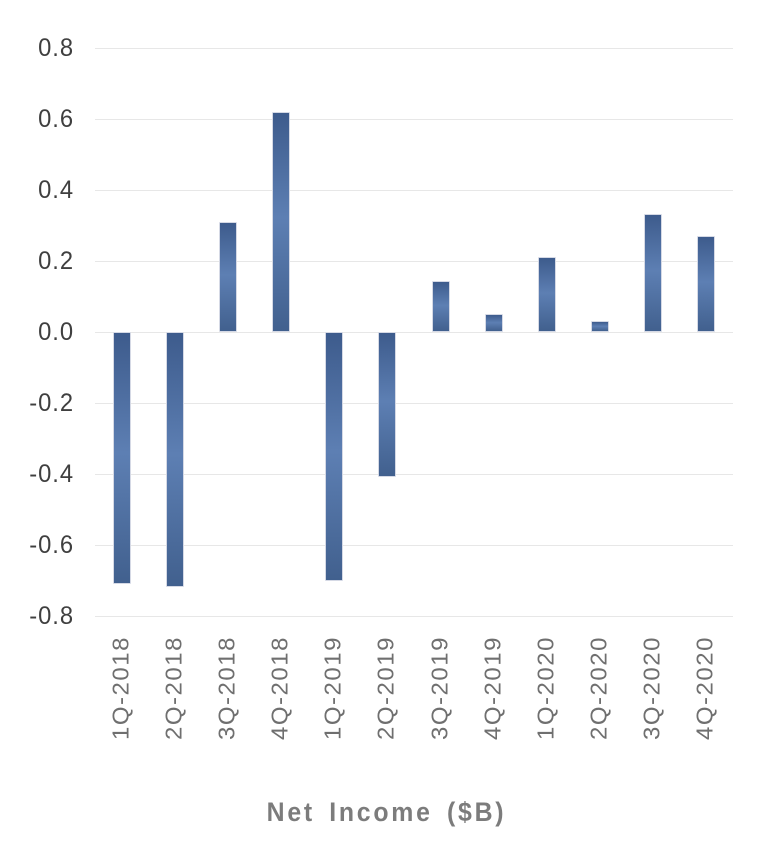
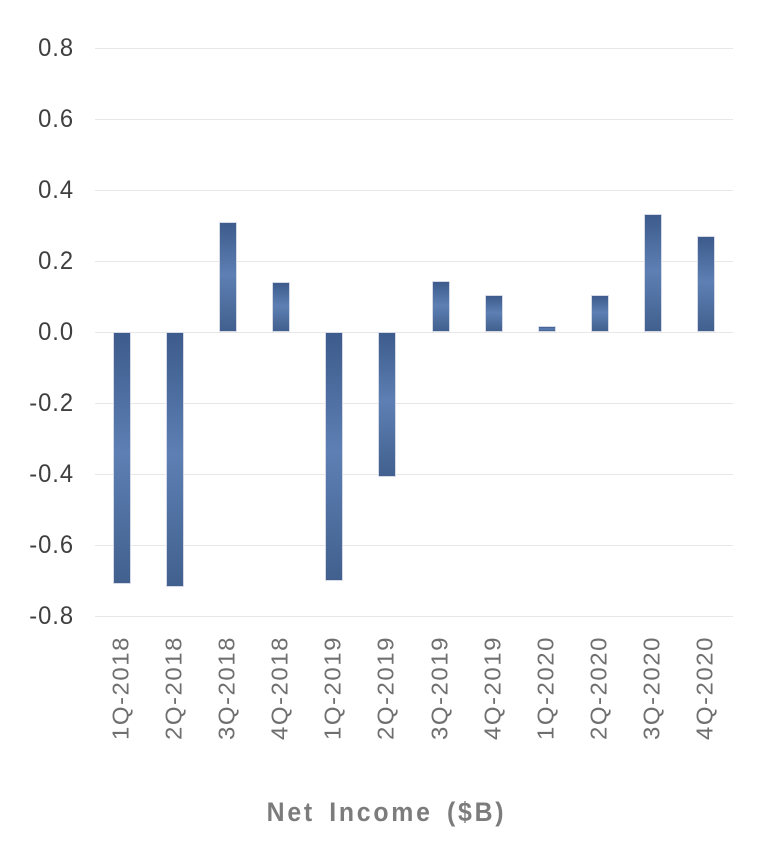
4Q-2018: 0.62 -> 0.14
4Q-2019: 0.05 -> 0.10
1Q-2020: 0.21 -> 0.02
2Q-2020: 0.03 -> 0.10
